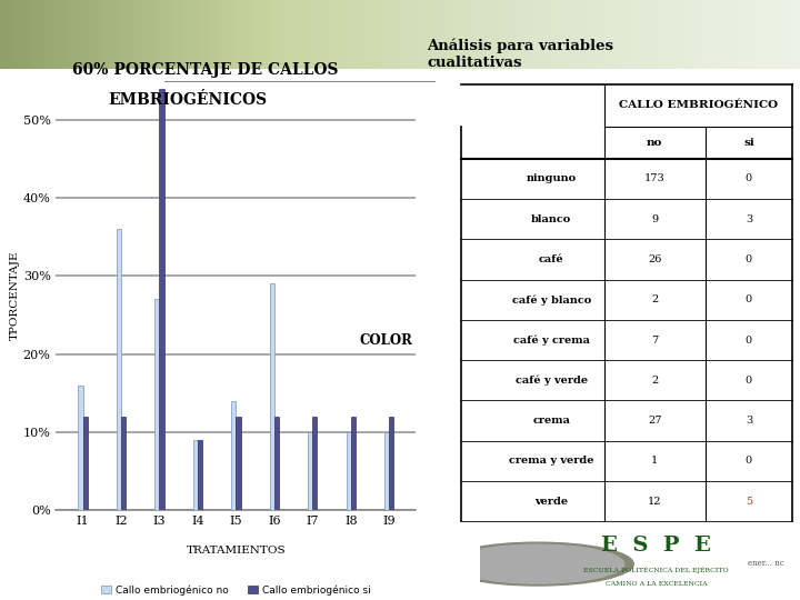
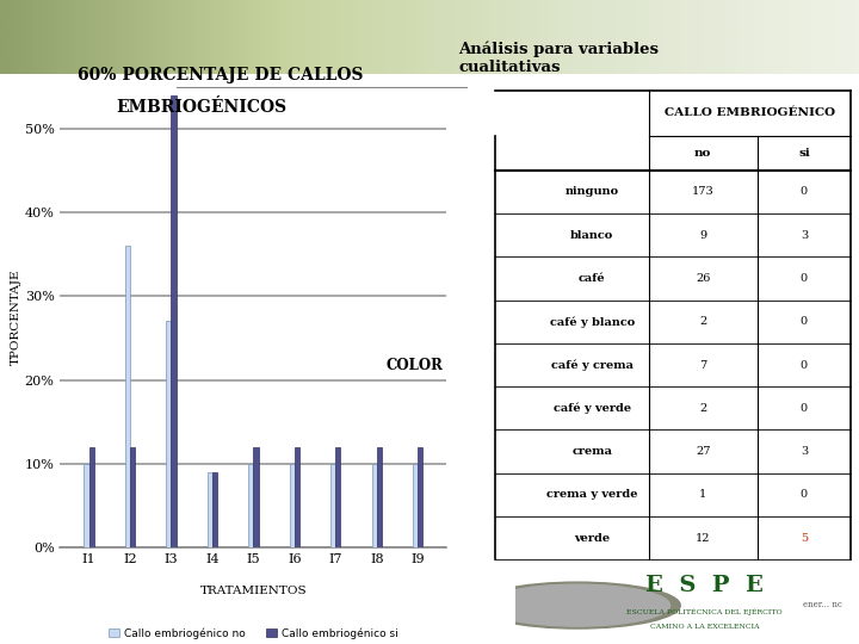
Callo embriogénico no/I1: 16% -> 10%
Callo embriogénico no/I5: 14% -> 10%
Callo embriogénico no/I6: 29% -> 10%
